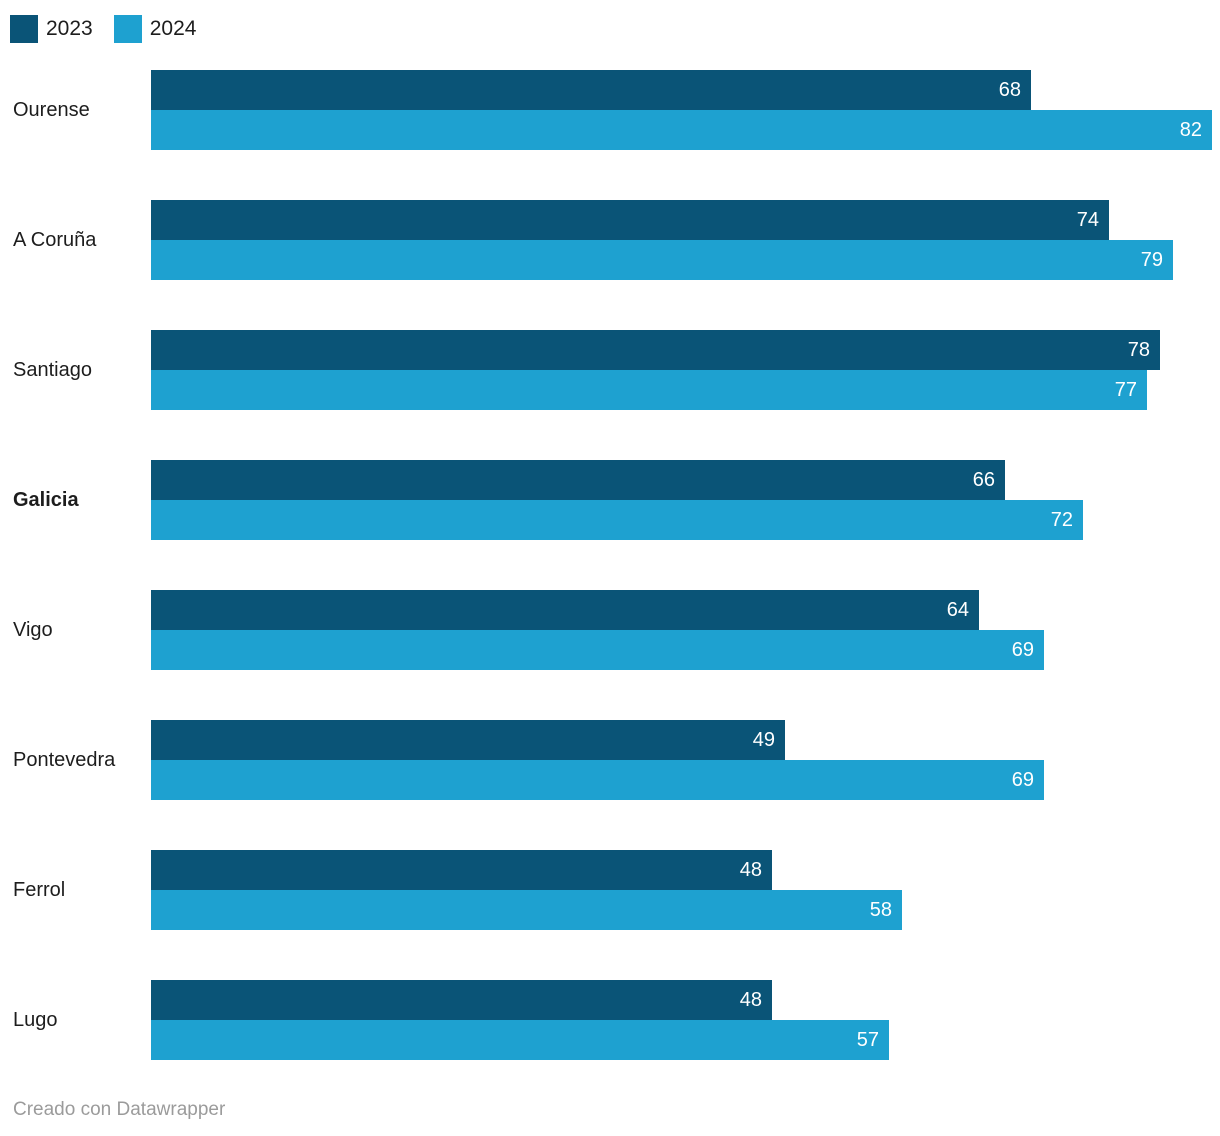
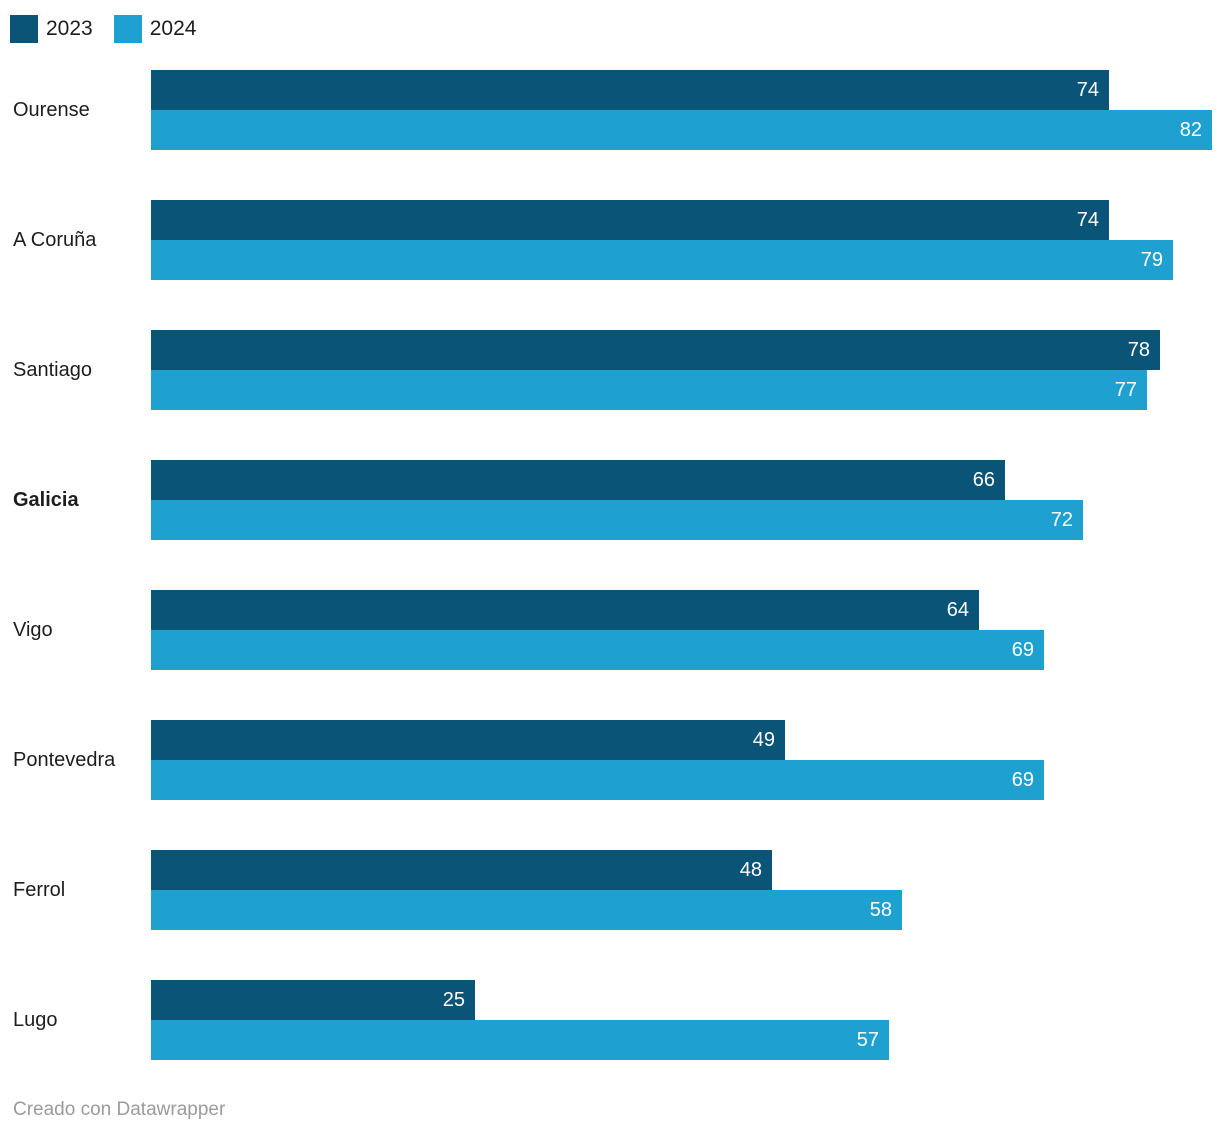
2023/Ourense: 68 -> 74
2023/Lugo: 48 -> 25
